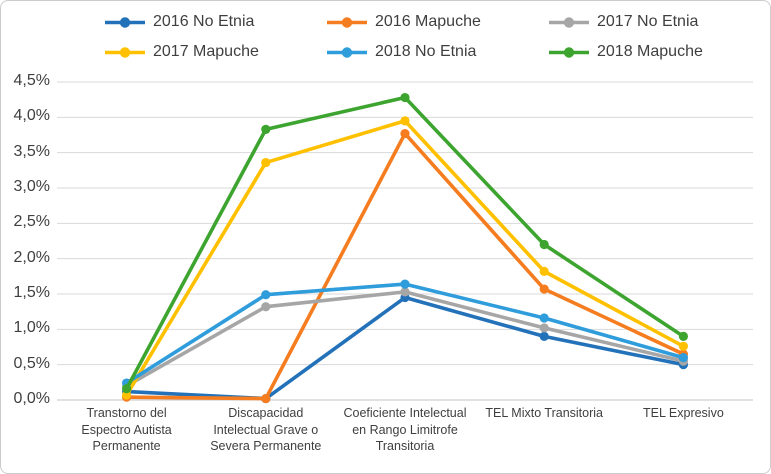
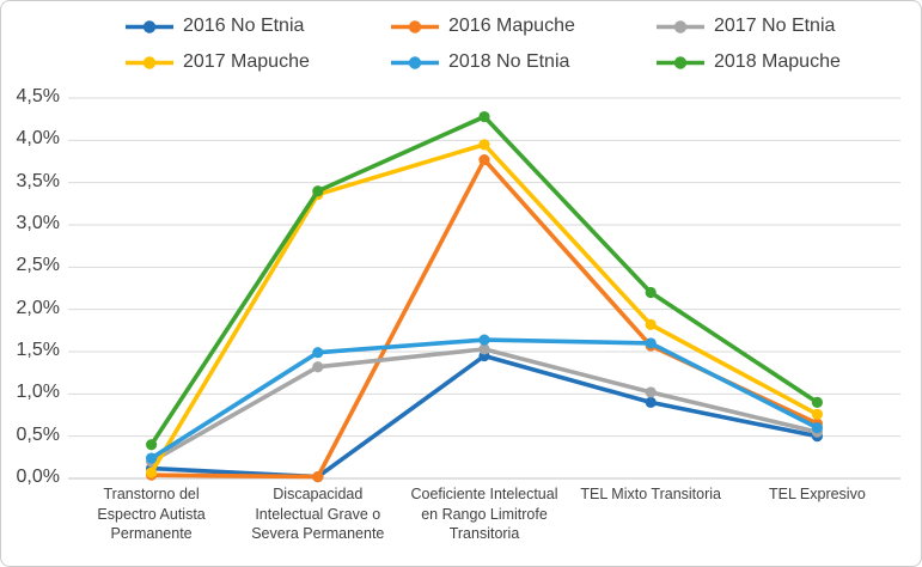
2018 Mapuche/Transtorno del Espectro Autista Permanente: 0,2% -> 0,4%
2018 Mapuche/Discapacidad Intelectual Grave o Severa Permanente: 3,8% -> 3,4%
2018 No Etnia/TEL Mixto Transitoria: 1,2% -> 1,6%
